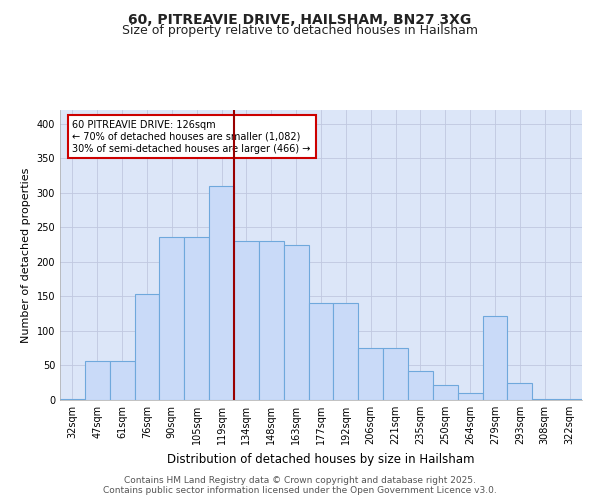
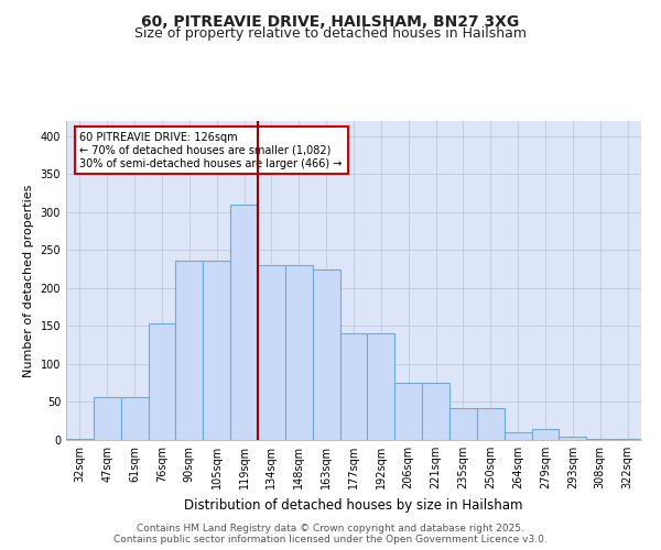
250sqm: 22 -> 42
279sqm: 122 -> 15
293sqm: 24 -> 5
